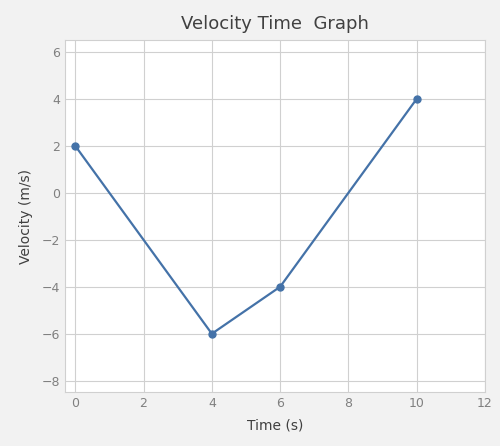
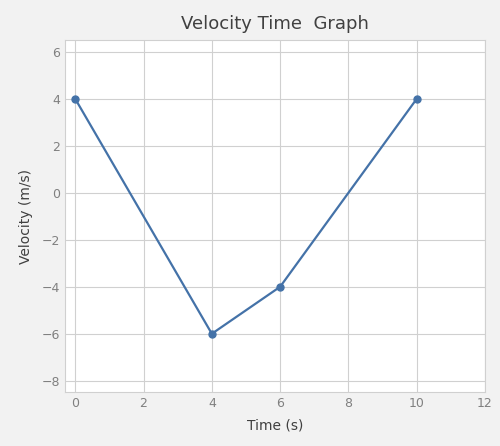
0: 2 -> 4
